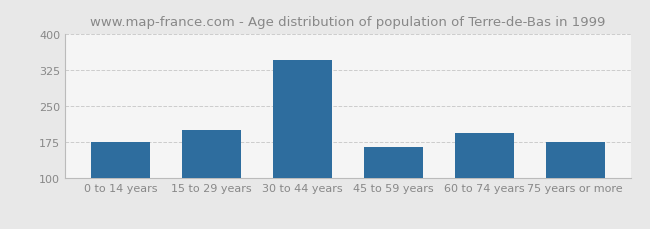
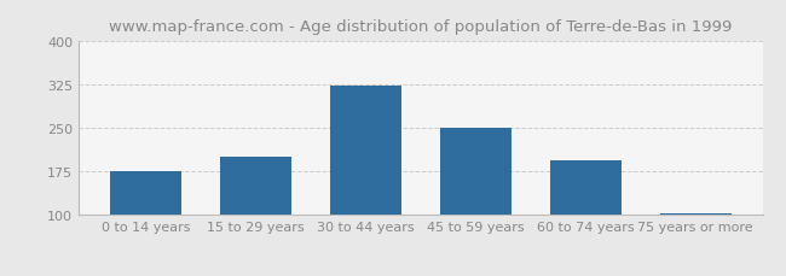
30 to 44 years: 345 -> 323
45 to 59 years: 165 -> 249
75 years or more: 175 -> 103
